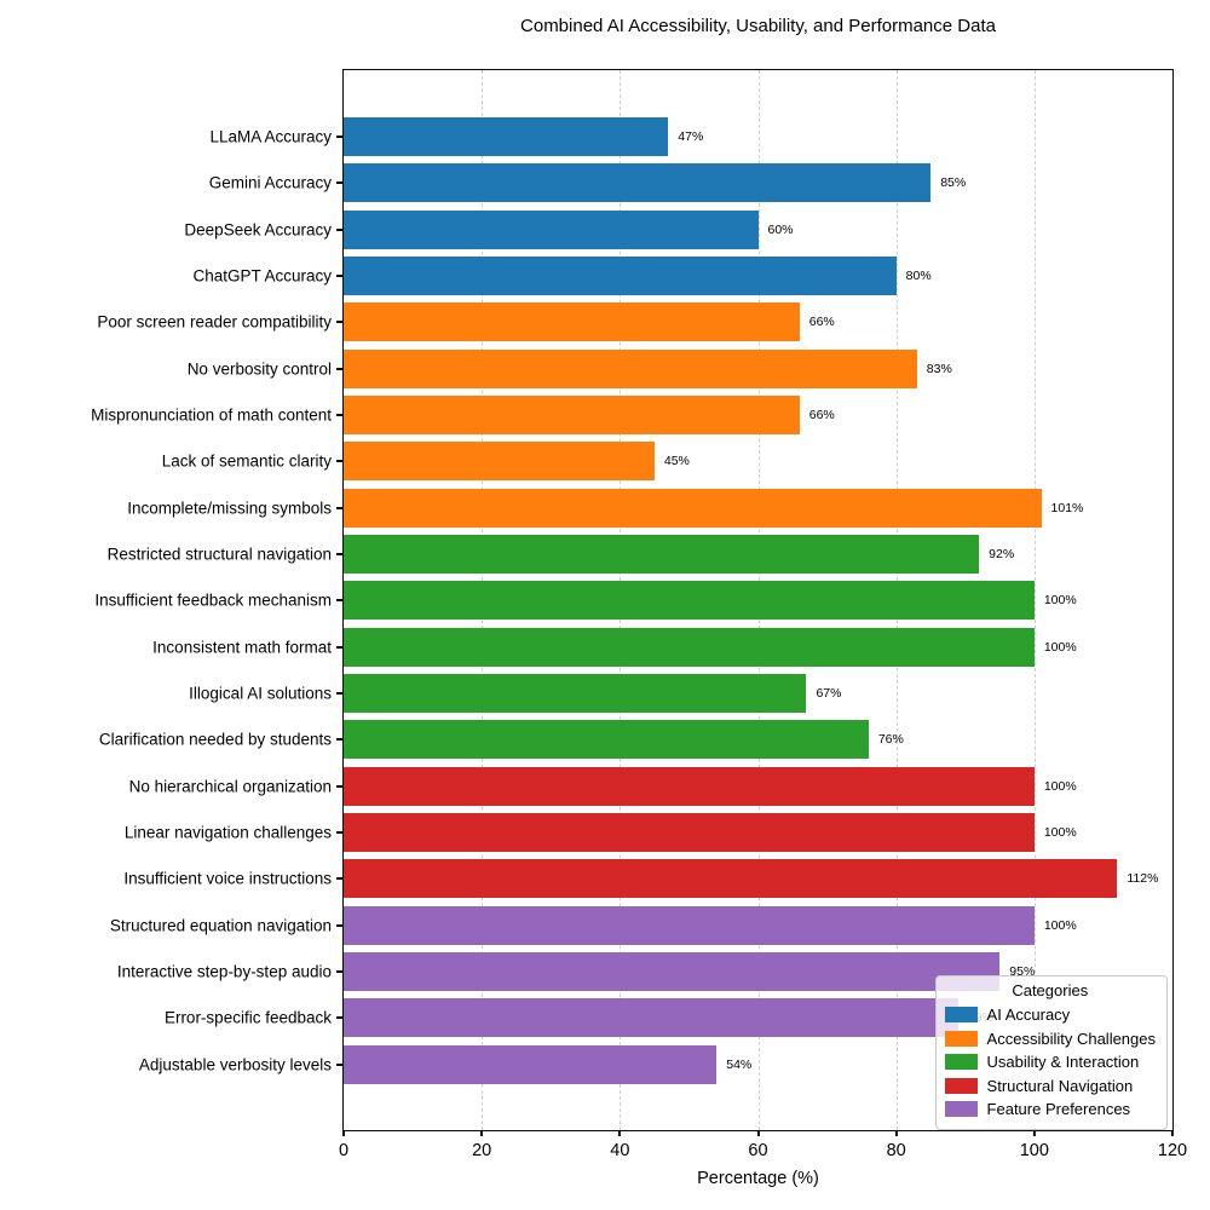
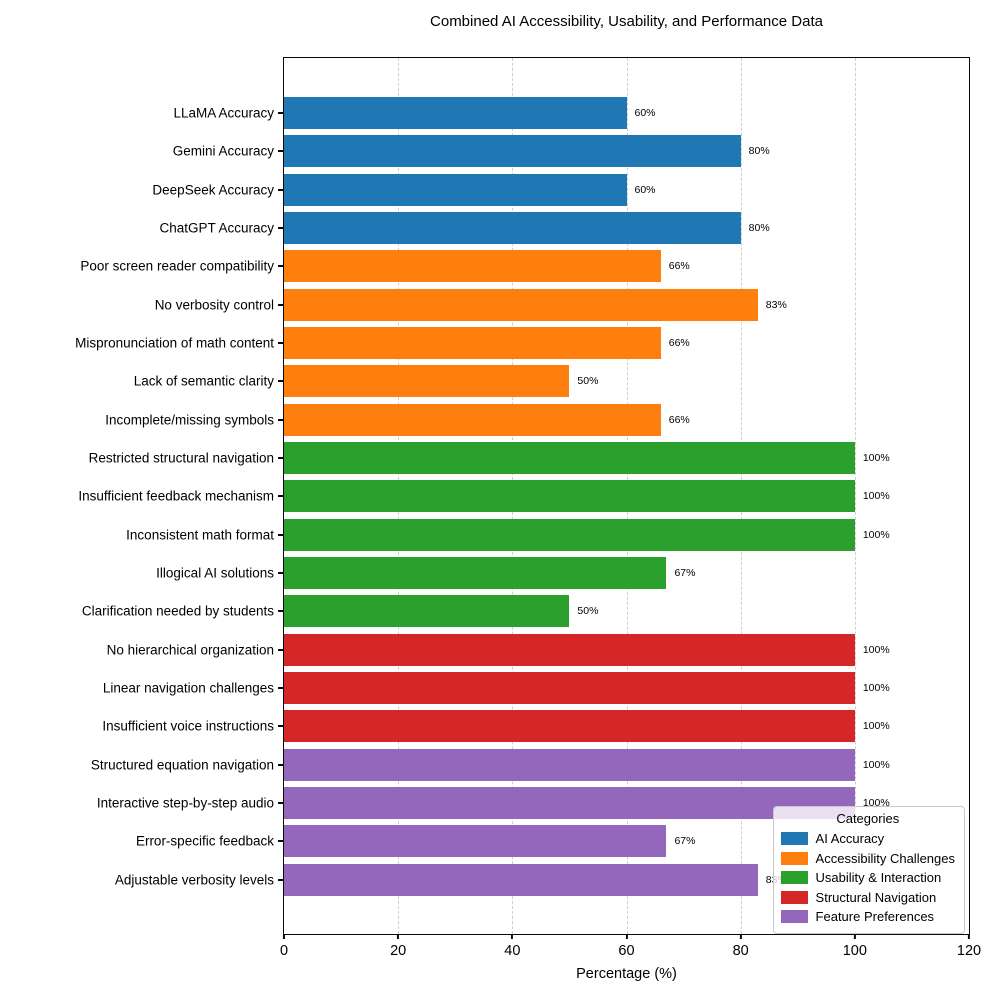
LLaMA Accuracy: 47% -> 60%
Gemini Accuracy: 85% -> 80%
Lack of semantic clarity: 45% -> 50%
Incomplete/missing symbols: 101% -> 66%
Restricted structural navigation: 92% -> 100%
Clarification needed by students: 76% -> 50%
Insufficient voice instructions: 112% -> 100%
Interactive step-by-step audio: 95% -> 100%
Error-specific feedback: 89% -> 67%
Adjustable verbosity levels: 54% -> 83%
